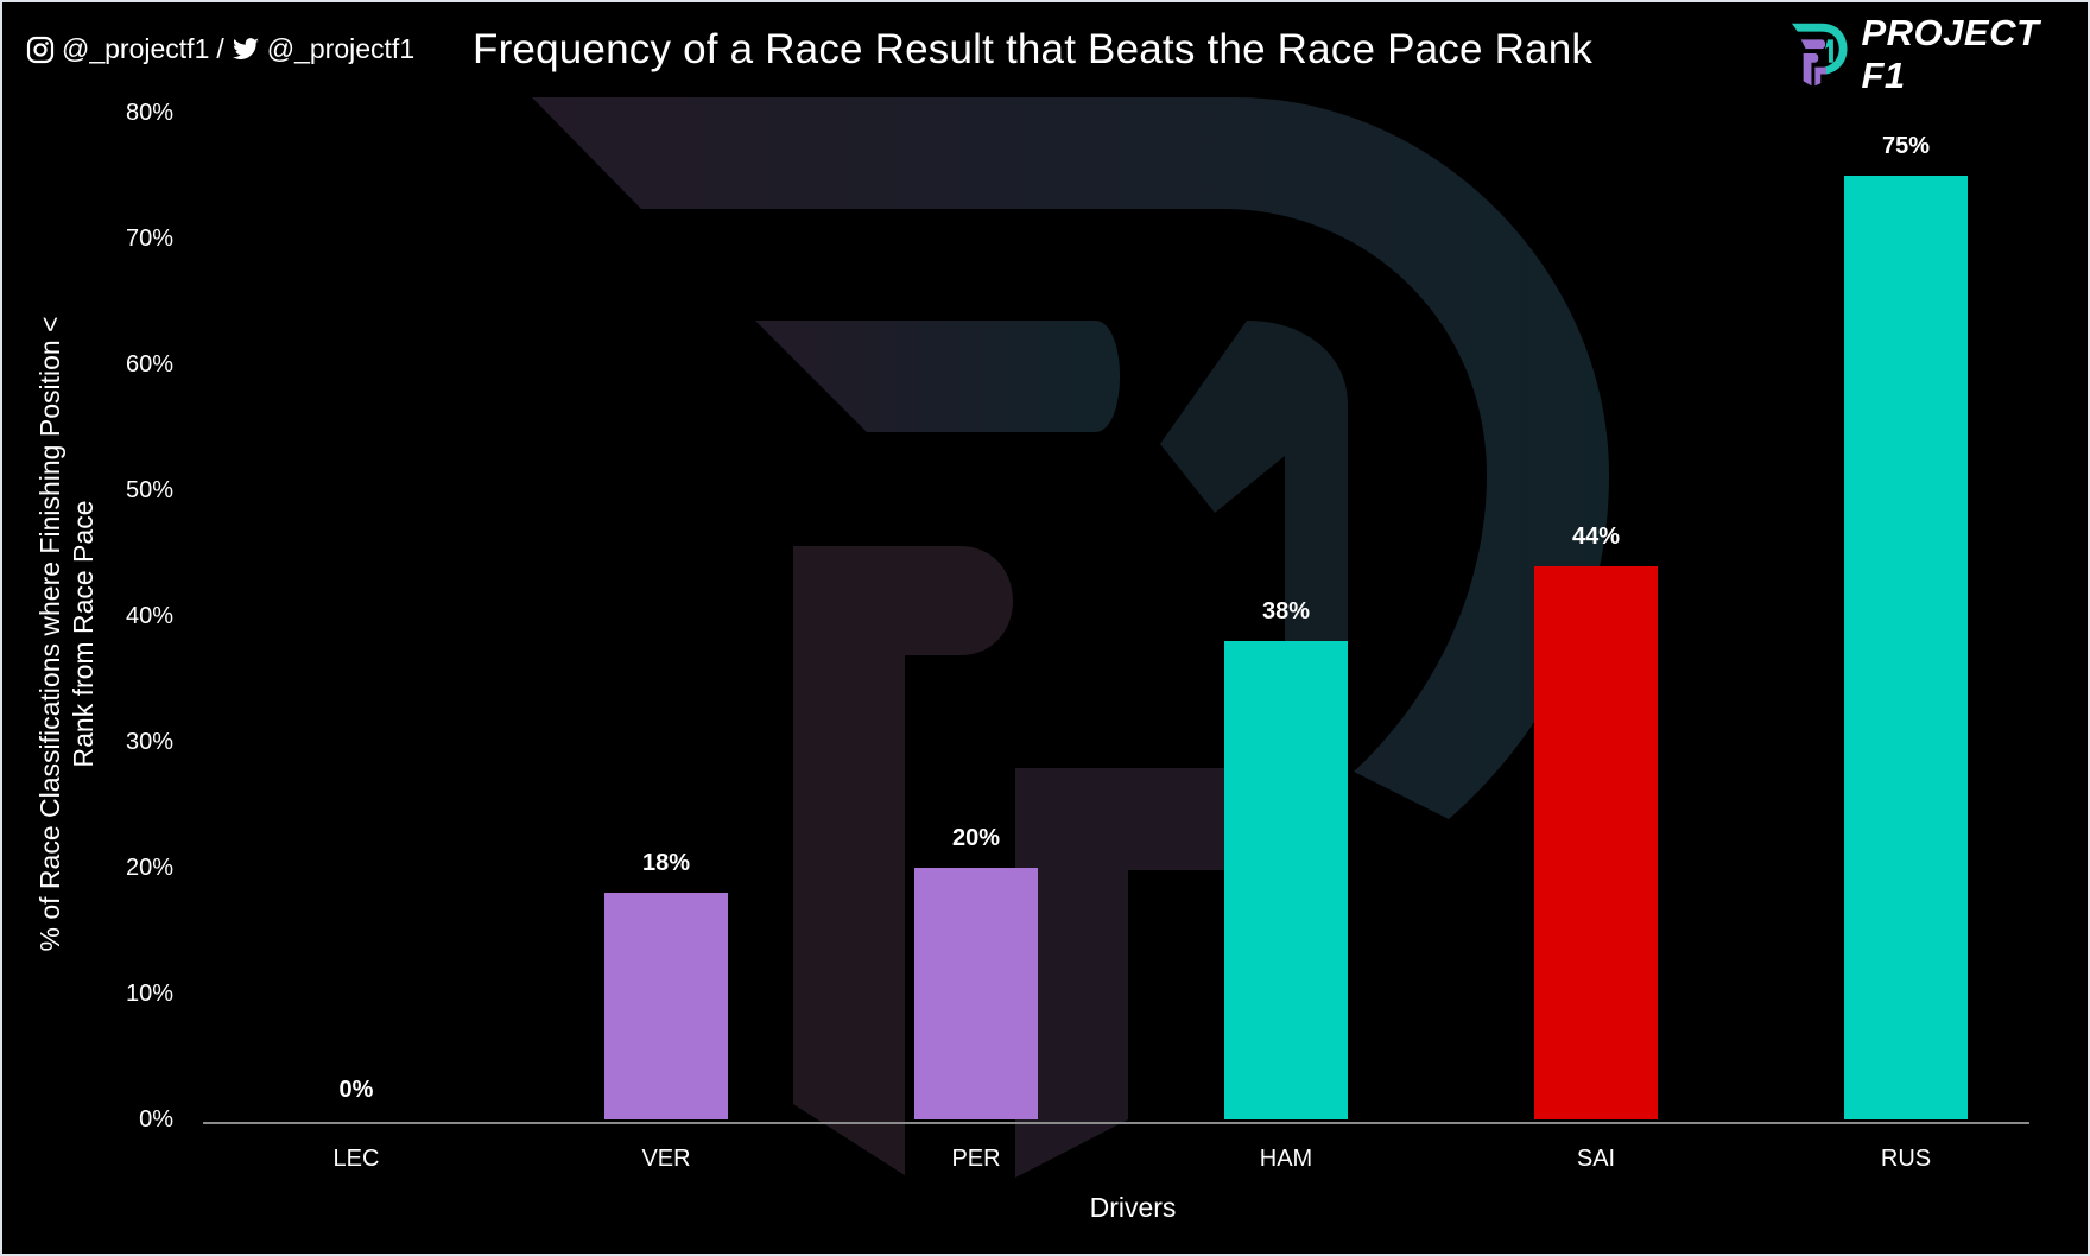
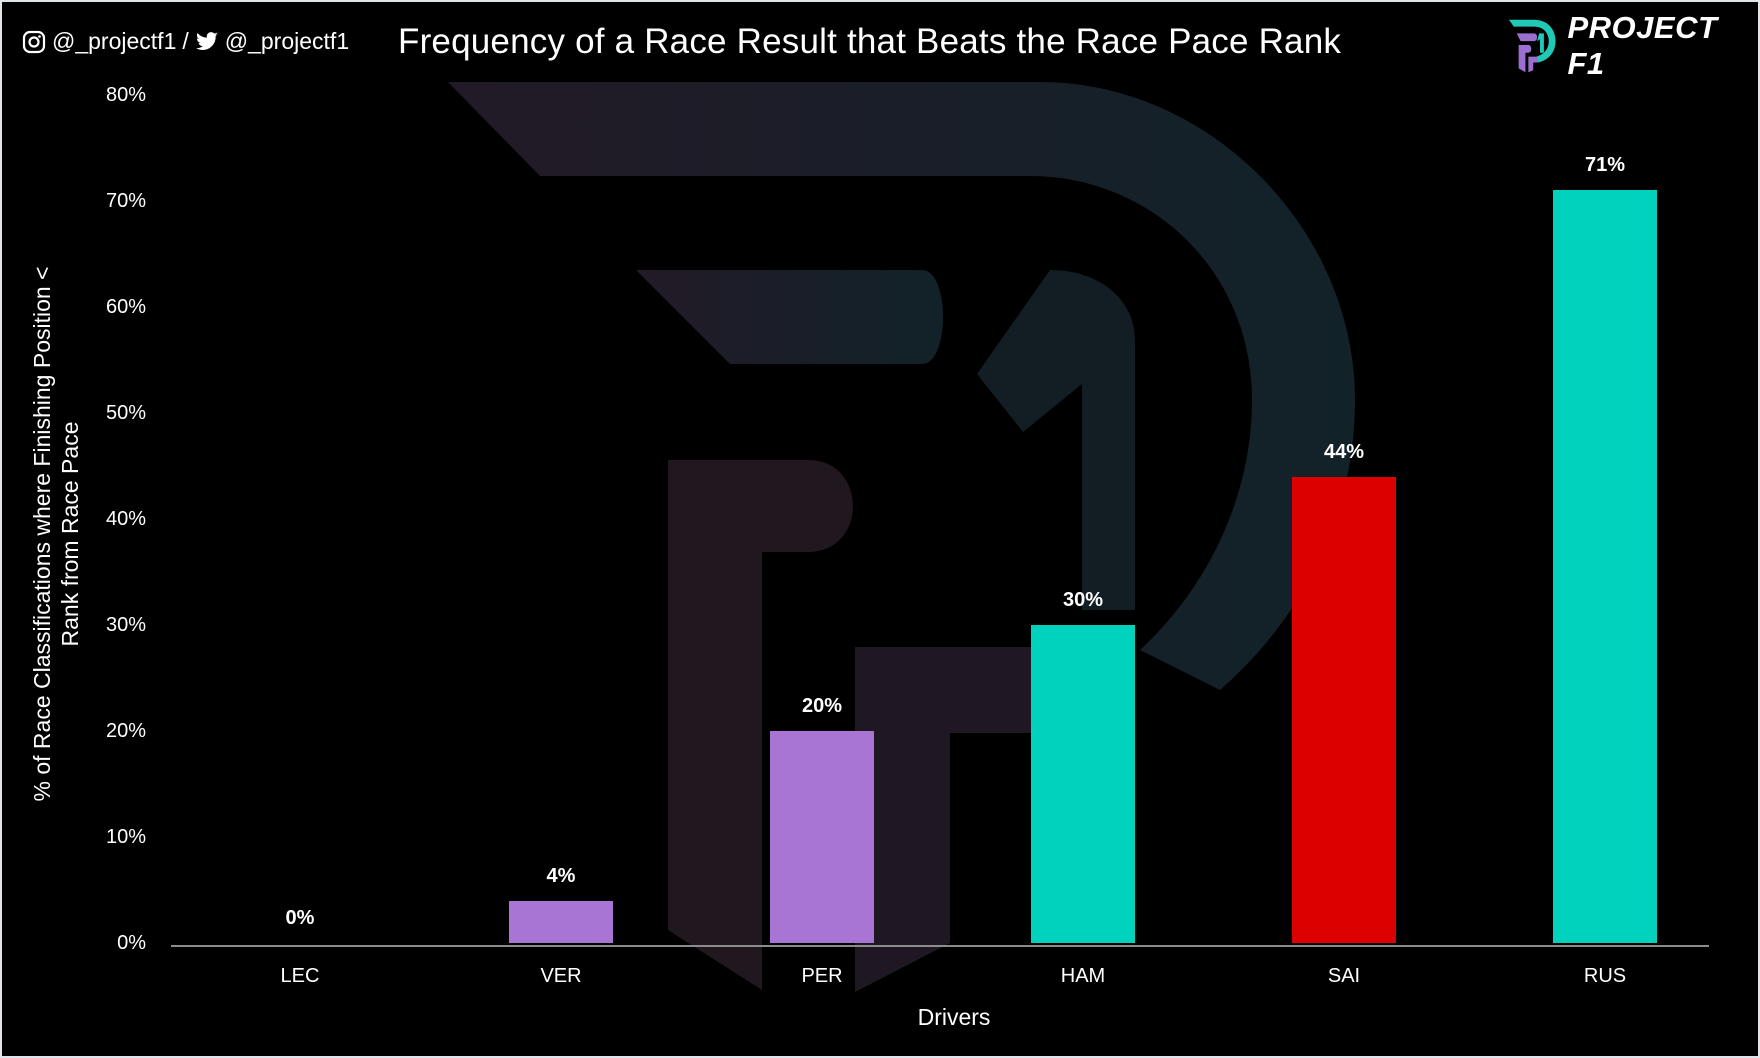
VER: 18% -> 4%
HAM: 38% -> 30%
RUS: 75% -> 71%
